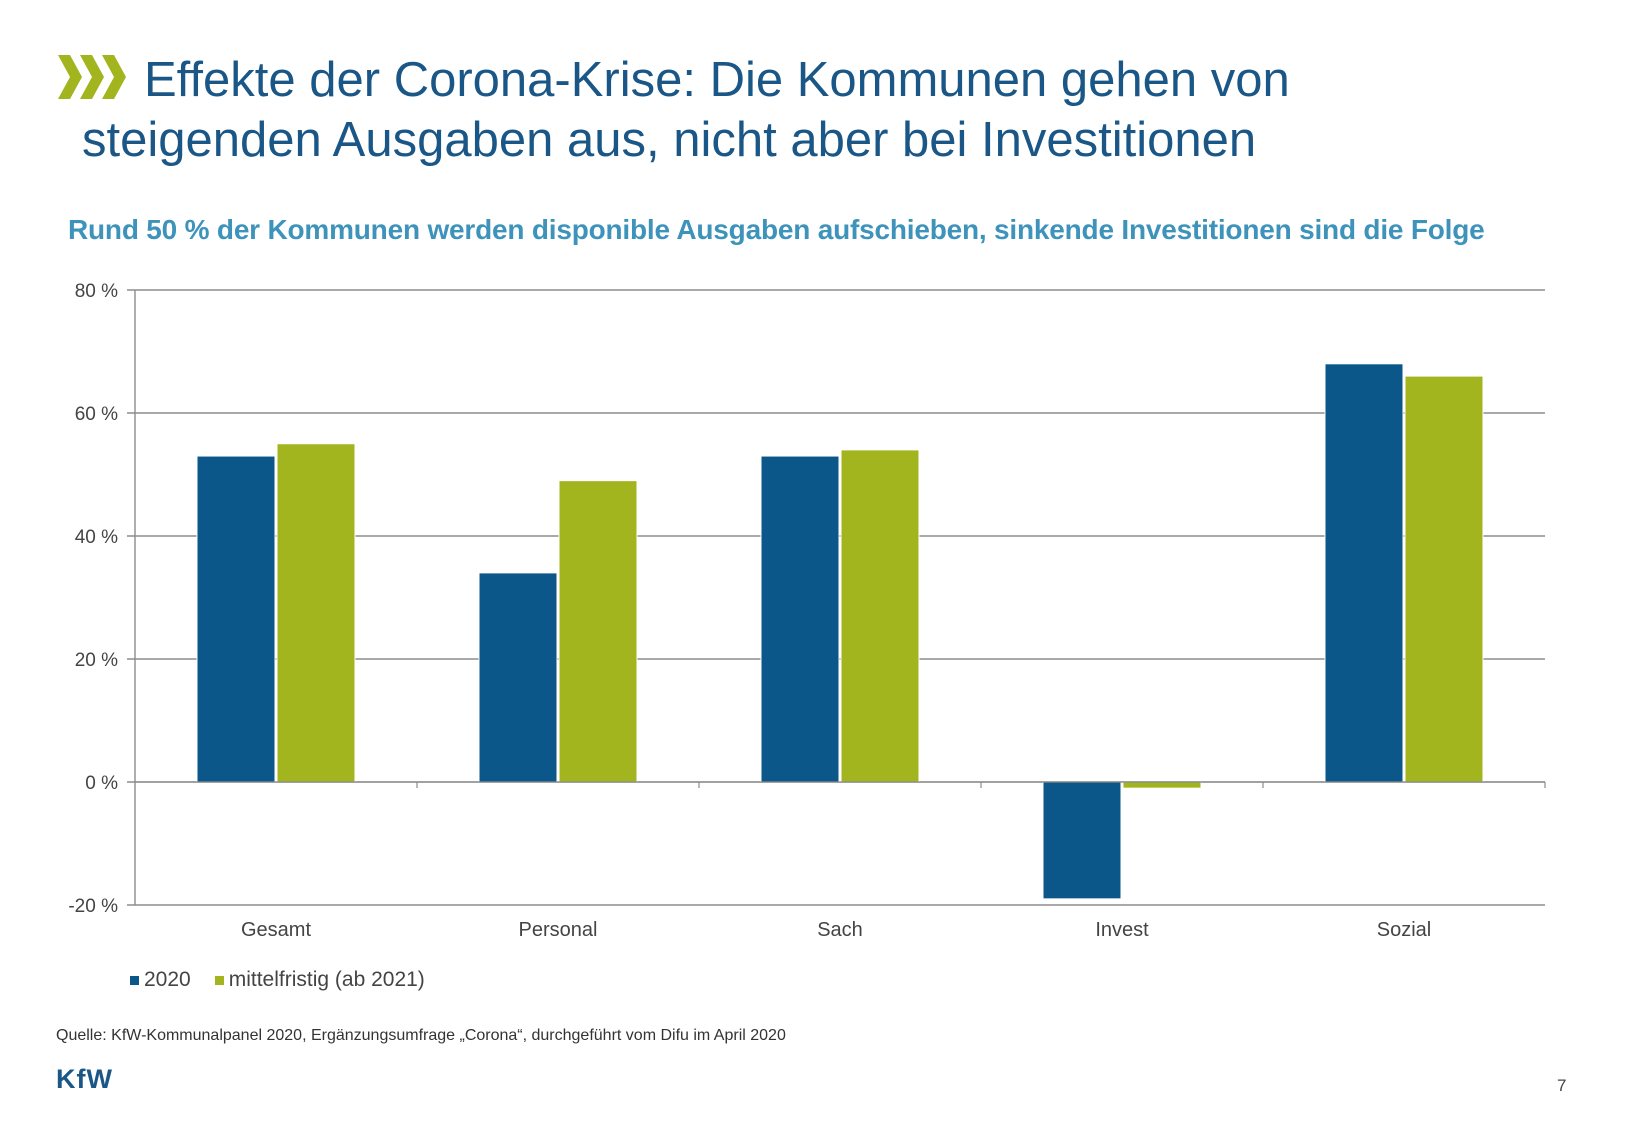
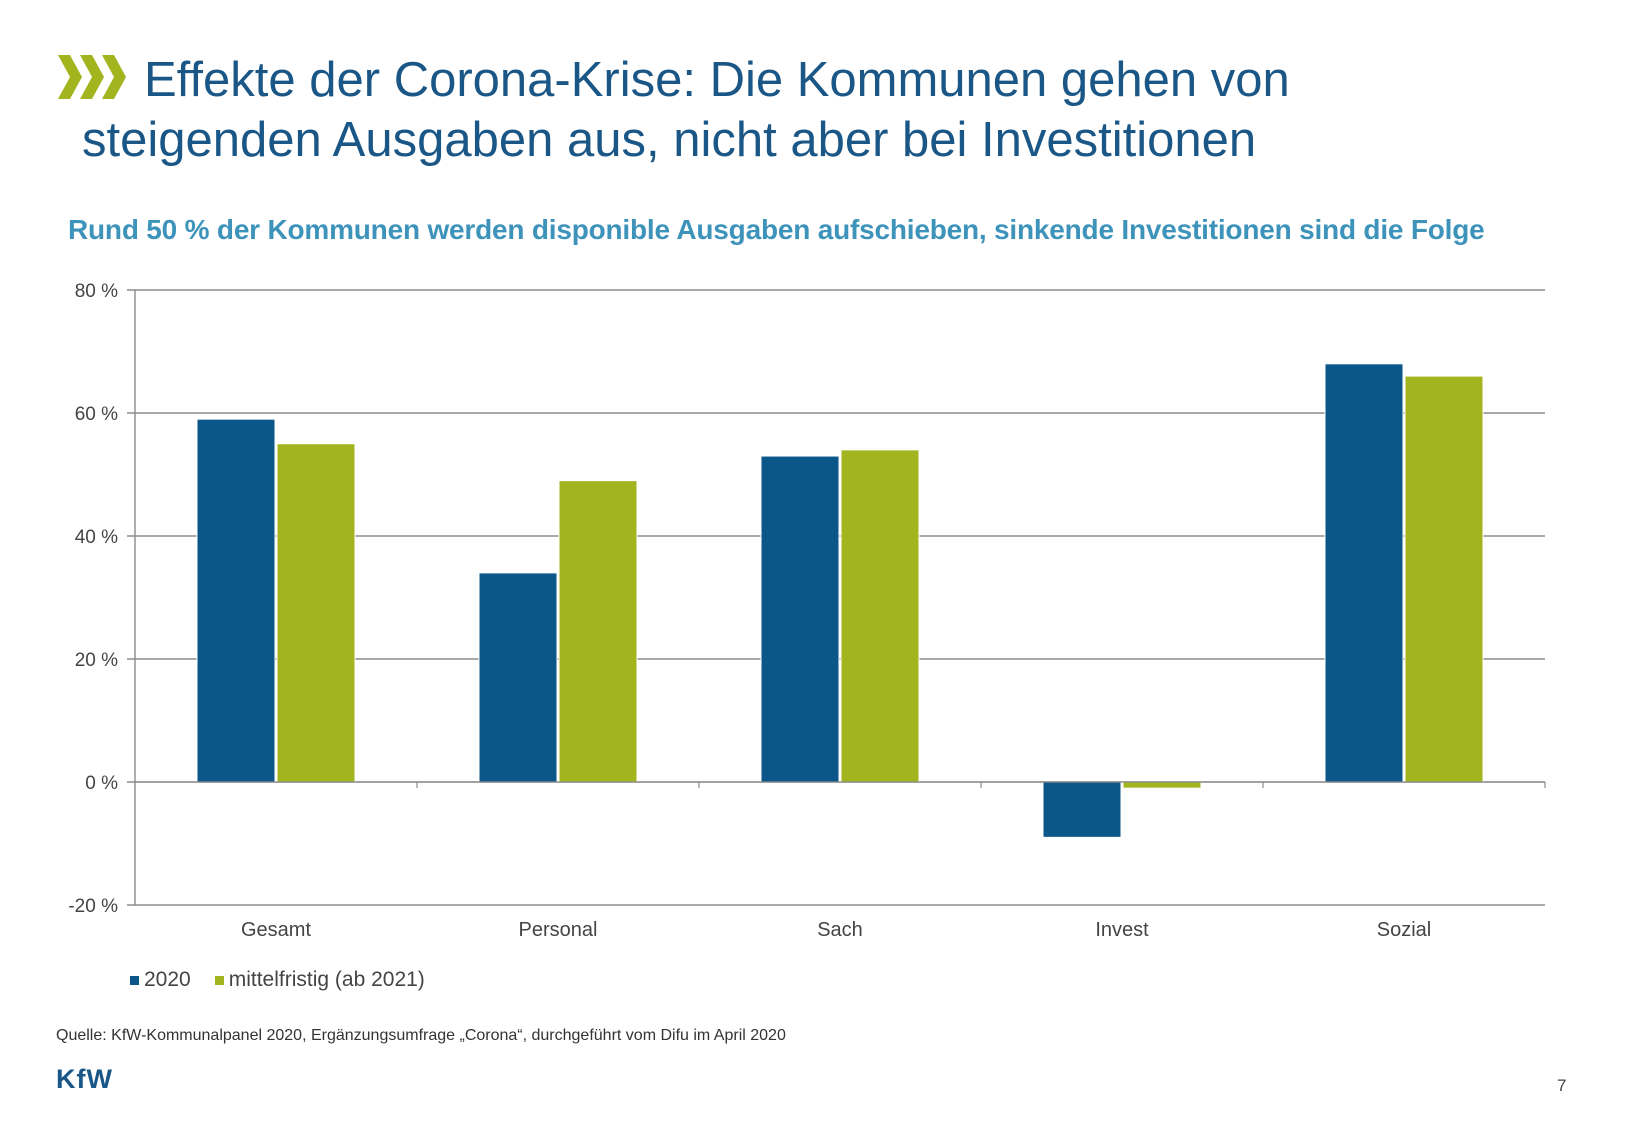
2020/Gesamt: 53% -> 59%
2020/Invest: -19% -> -9%
